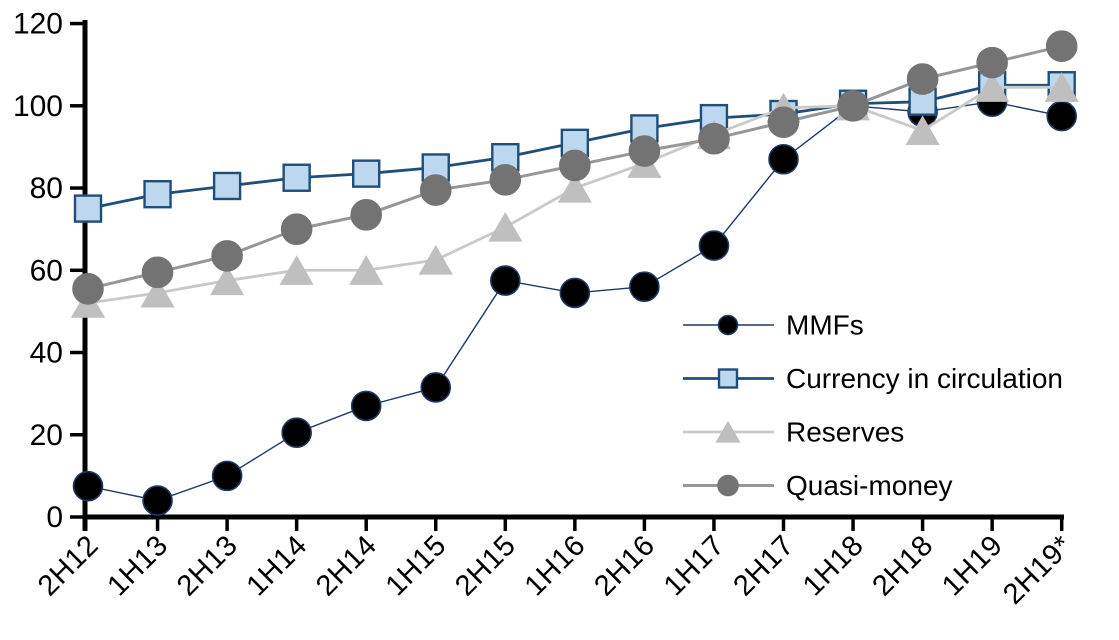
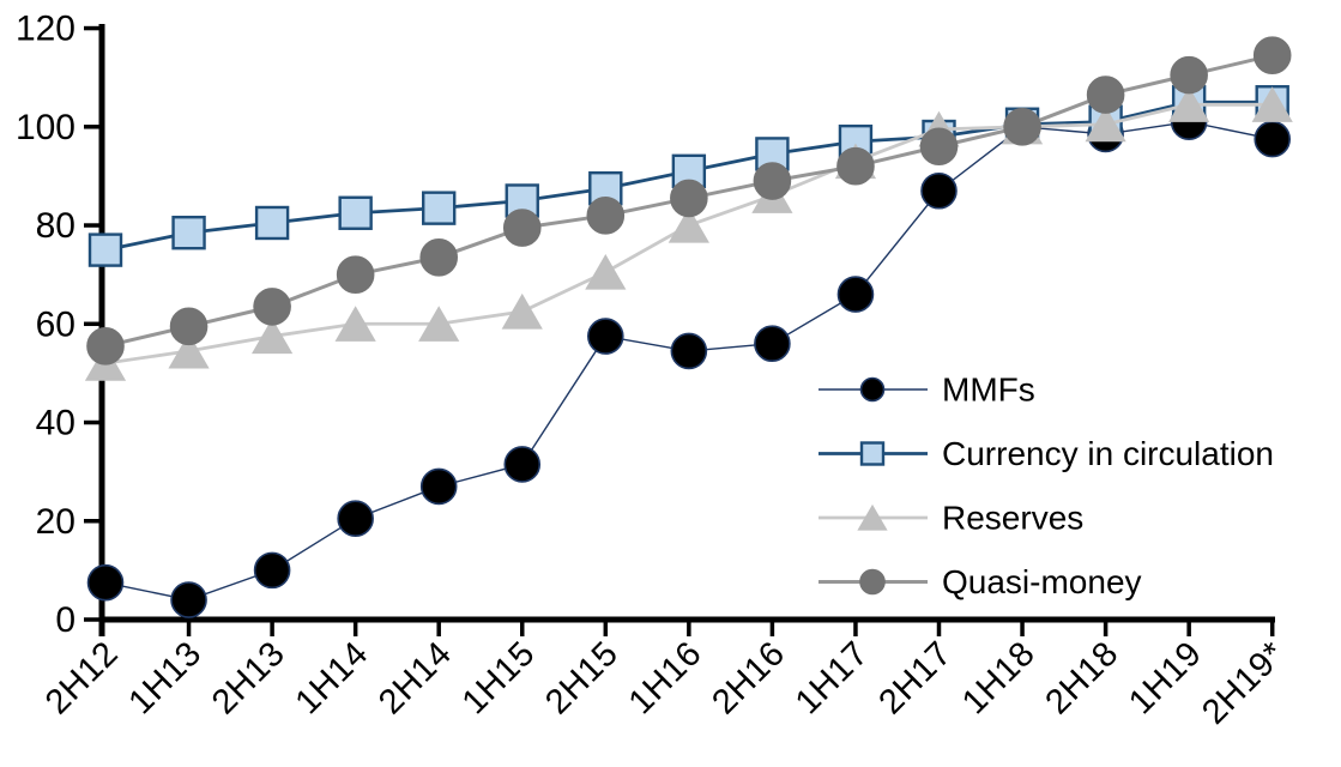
Reserves/2H18: 94 -> 100
